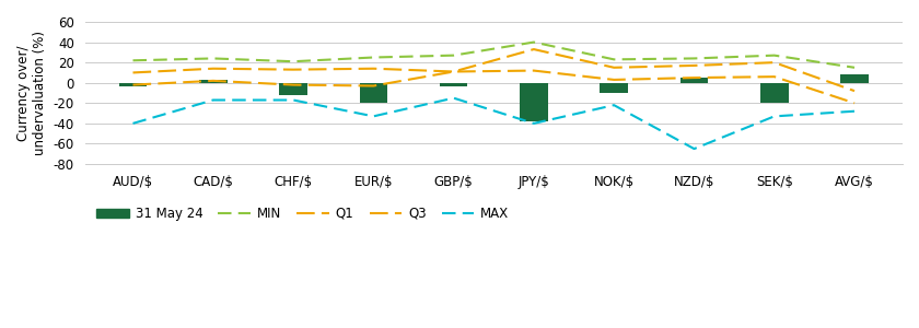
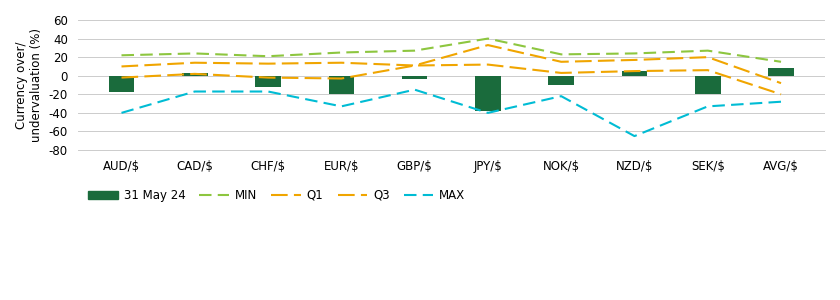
31 May 24/AUD/$: -3 -> -18
